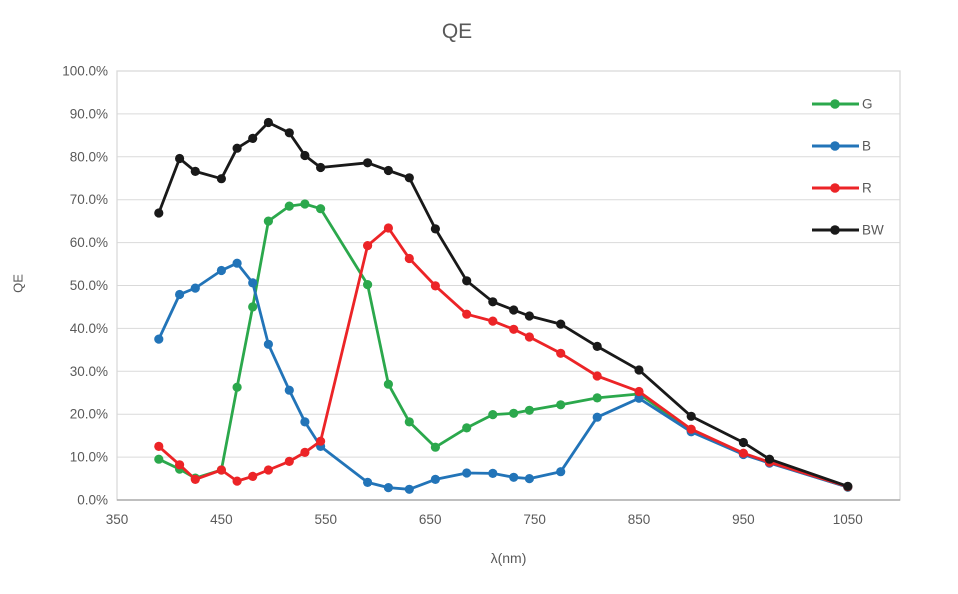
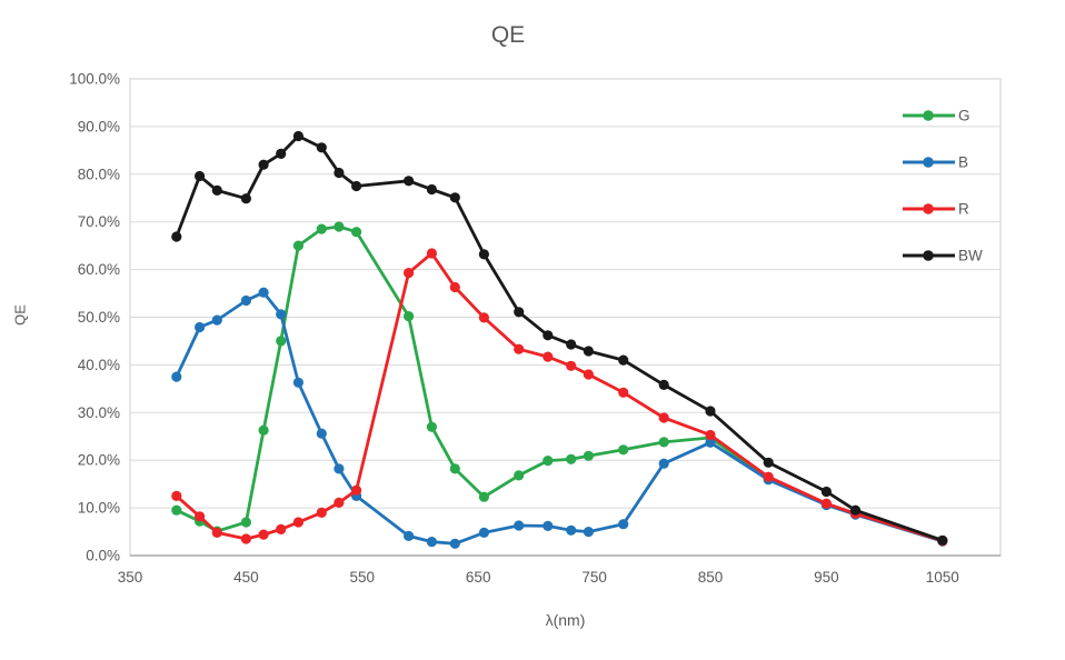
R/450: 7% -> 4%
